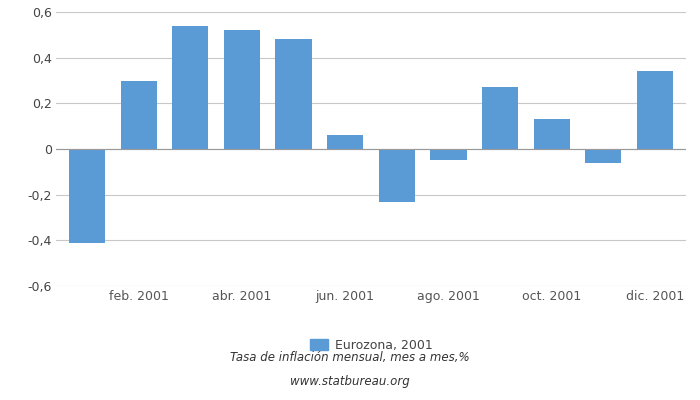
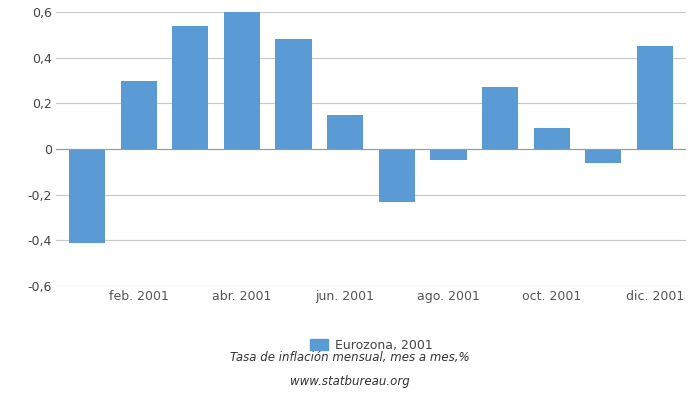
abr. 2001: 0,52 -> 0,60
jun. 2001: 0,06 -> 0,15
oct. 2001: 0,13 -> 0,09
dic. 2001: 0,34 -> 0,45
